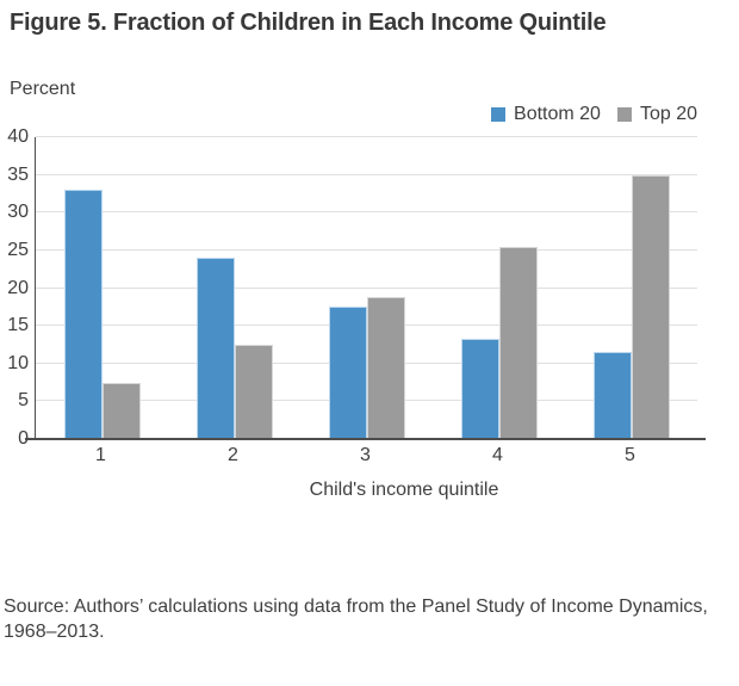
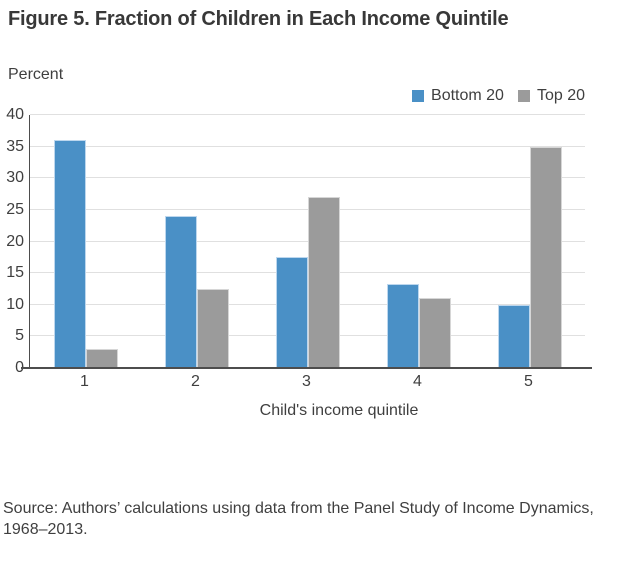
Bottom 20/1: 33 -> 36
Top 20/1: 8 -> 3
Top 20/3: 19 -> 27
Top 20/4: 26 -> 11
Bottom 20/5: 12 -> 10
